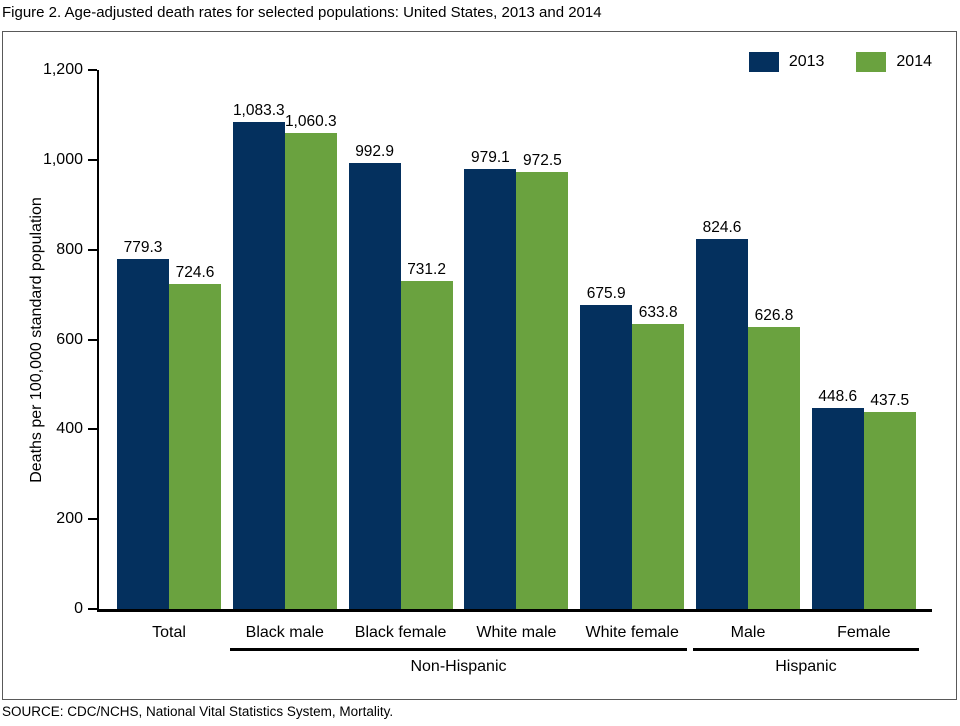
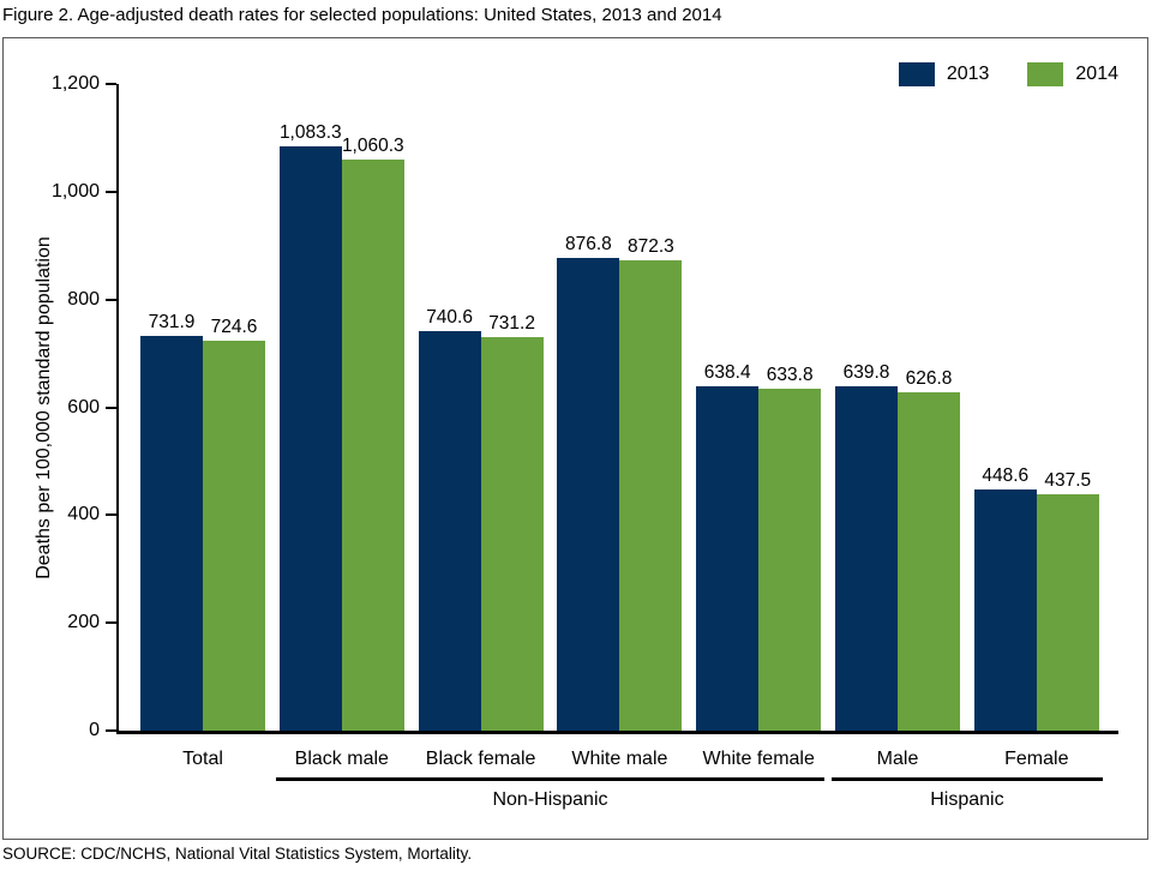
2013/Total: 779.3 -> 731.9
2013/Black female: 992.9 -> 740.6
2013/White male: 979.1 -> 876.8
2014/White male: 972.5 -> 872.3
2013/White female: 675.9 -> 638.4
2013/Male: 824.6 -> 639.8
